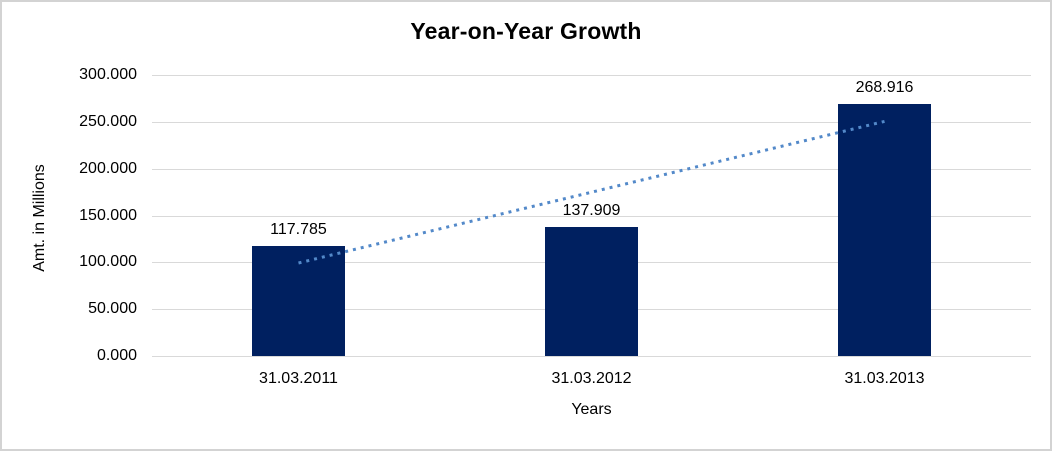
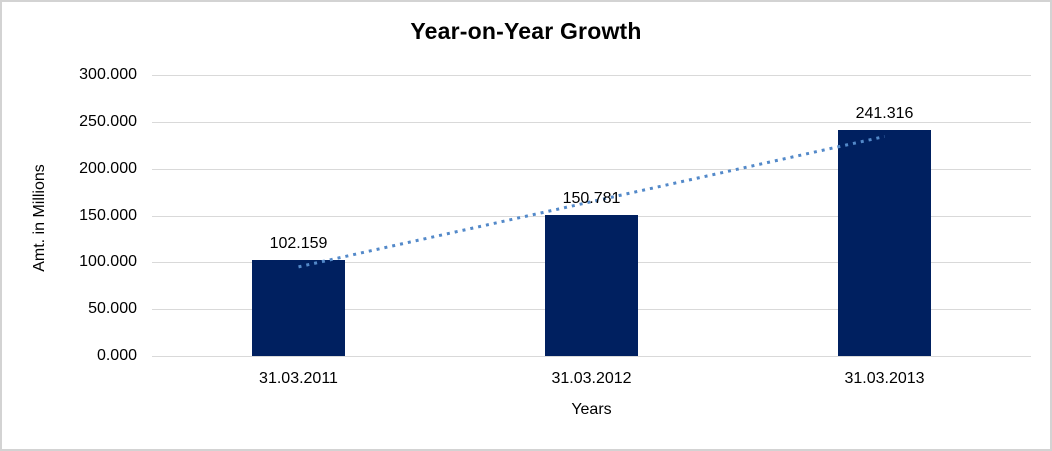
31.03.2011: 117.785 -> 102.159
31.03.2012: 137.909 -> 150.781
31.03.2013: 268.916 -> 241.316
